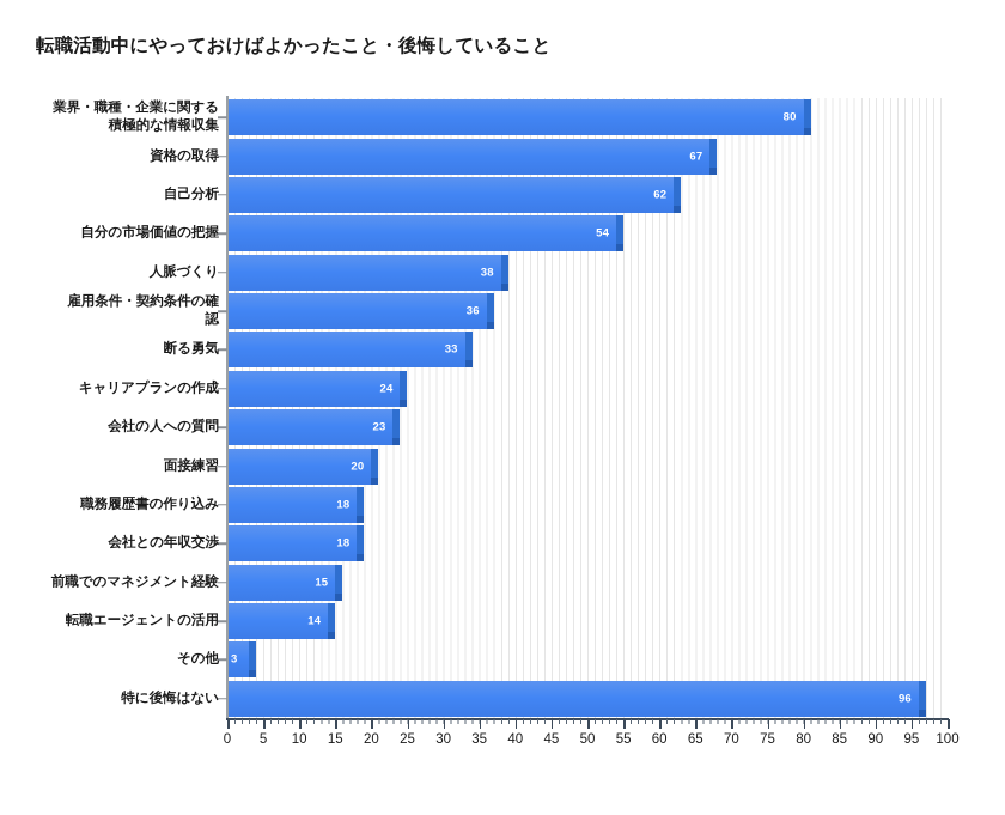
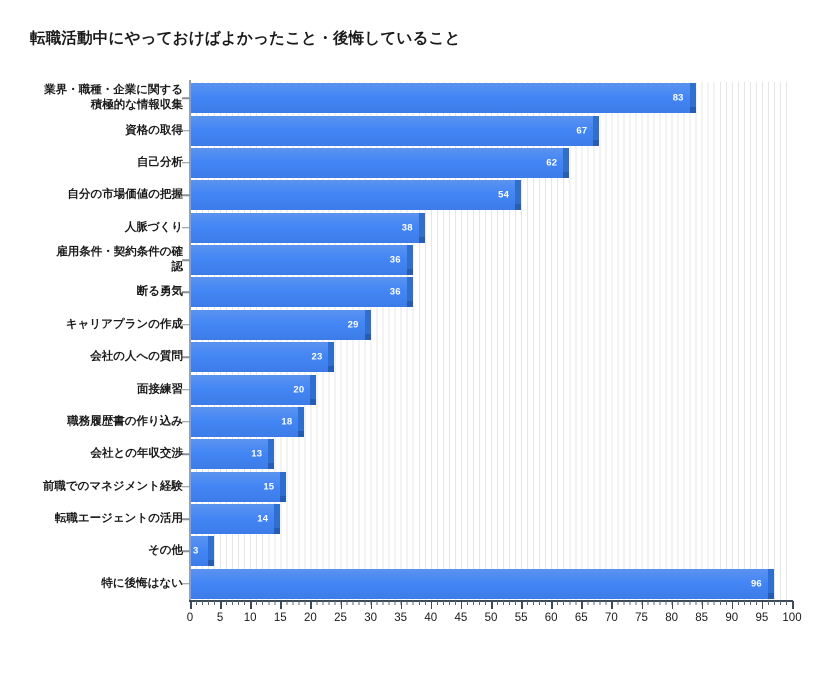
業界・職種・企業に関する 積極的な情報収集: 80 -> 83
断る勇気: 33 -> 36
キャリアプランの作成: 24 -> 29
会社との年収交渉: 18 -> 13
